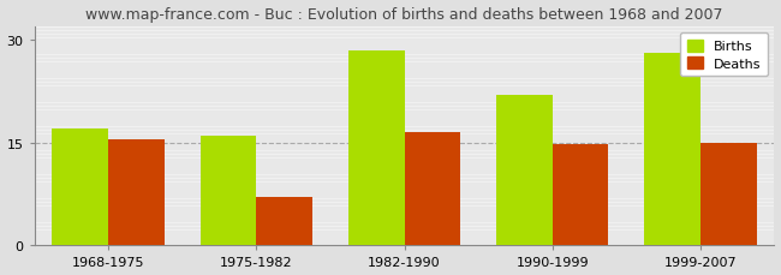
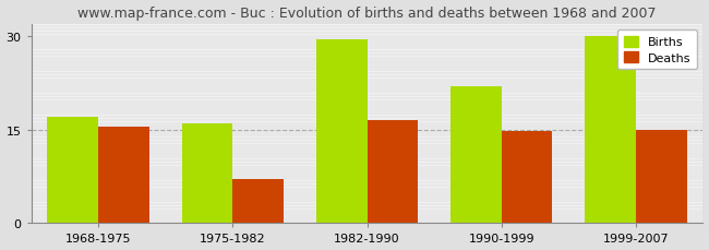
Births/1982-1990: 28.4 -> 29.5
Births/1999-2007: 28.0 -> 30.0
